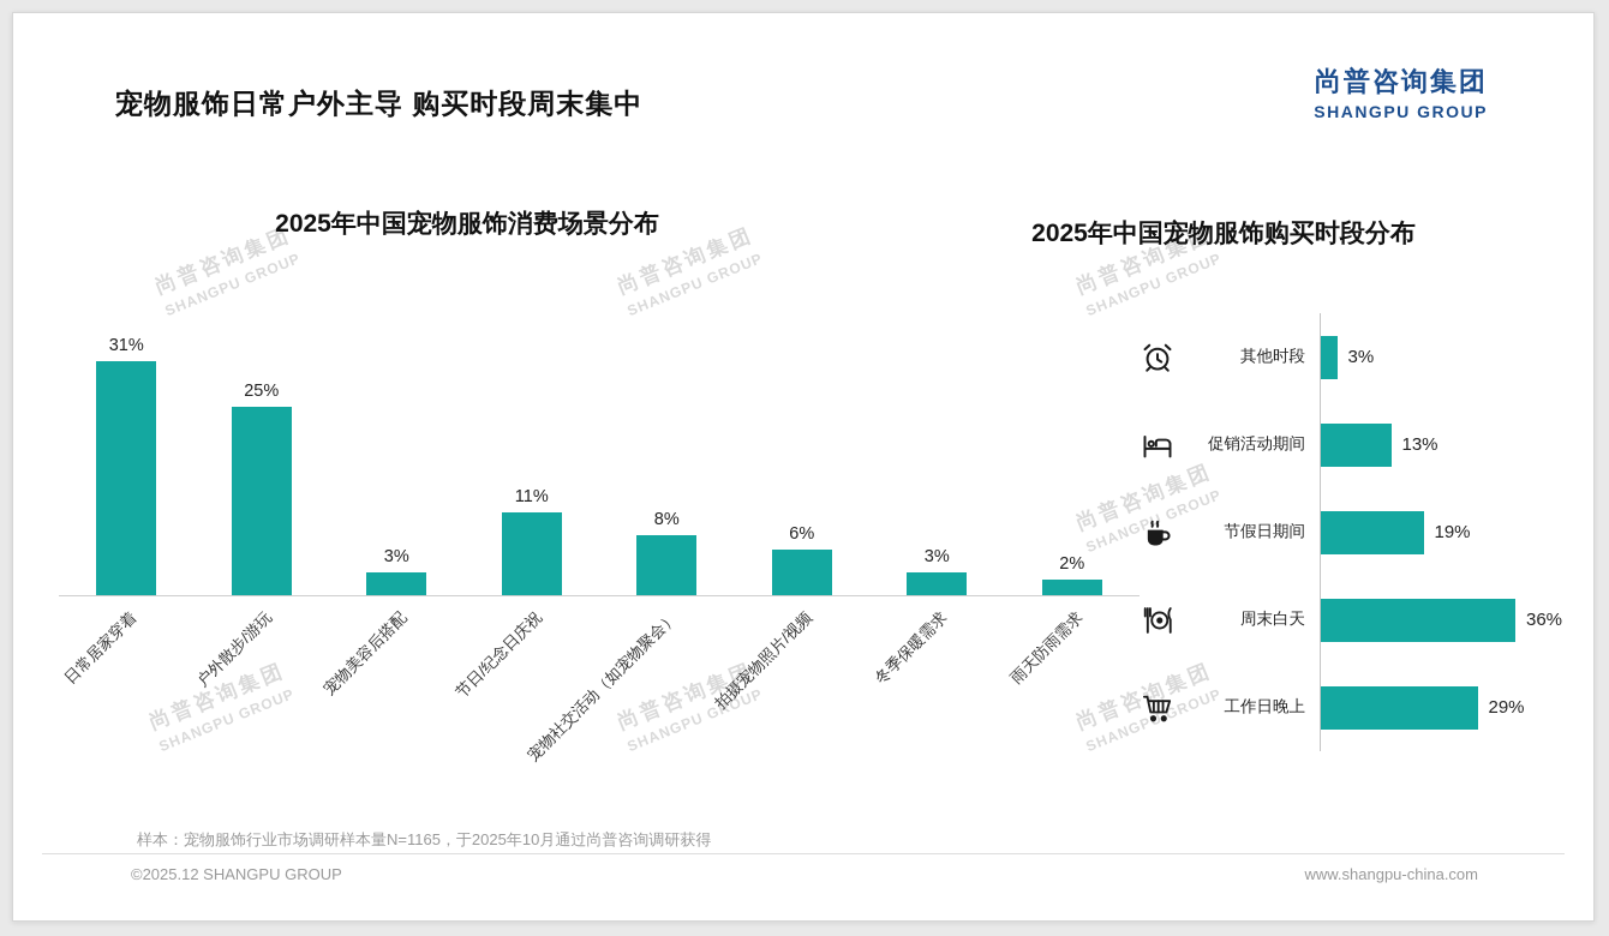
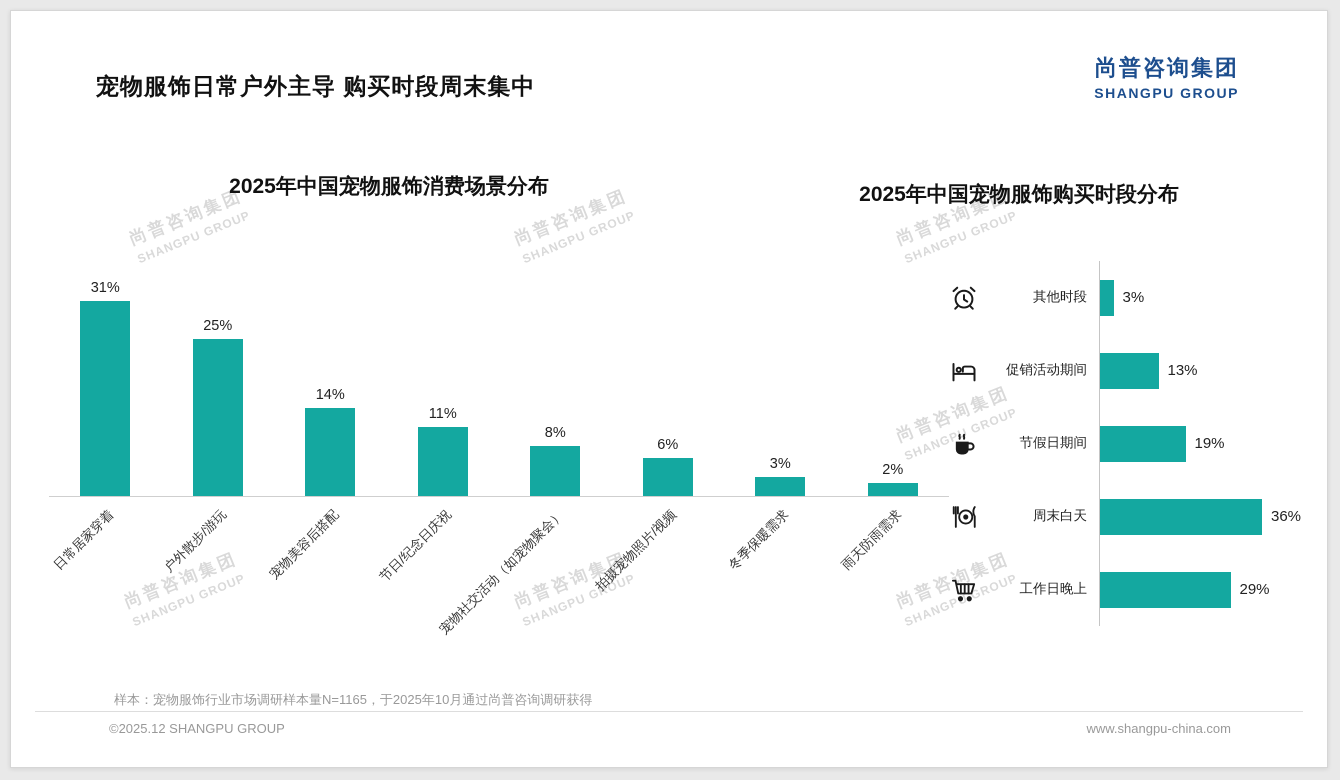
2025年中国宠物服饰消费场景分布/宠物美容后搭配: 3% -> 14%
